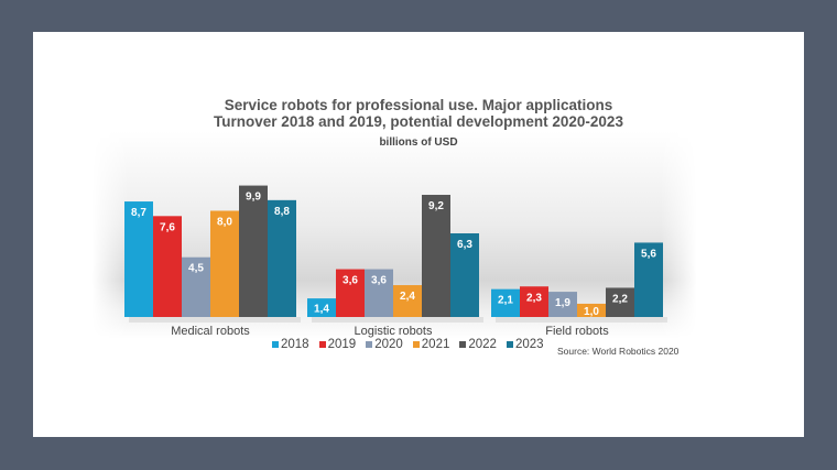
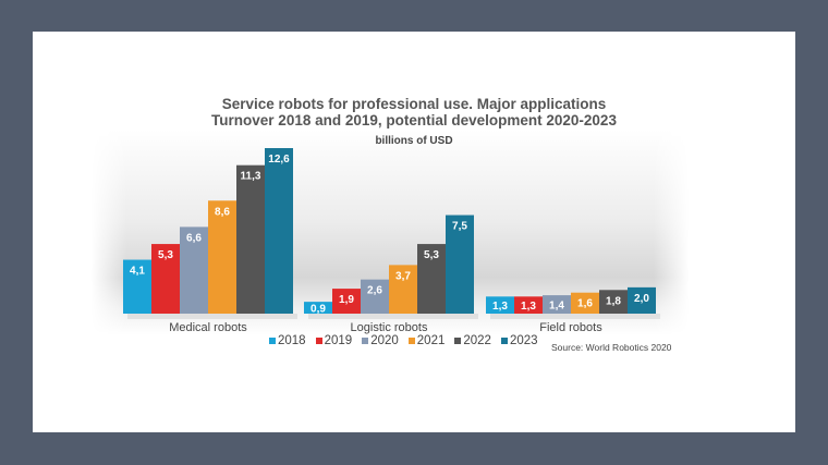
2018/Medical robots: 8,7 -> 4,1
2019/Medical robots: 7,6 -> 5,3
2020/Medical robots: 4,5 -> 6,6
2021/Medical robots: 8,0 -> 8,6
2022/Medical robots: 9,9 -> 11,3
2023/Medical robots: 8,8 -> 12,6
2018/Logistic robots: 1,4 -> 0,9
2019/Logistic robots: 3,6 -> 1,9
2020/Logistic robots: 3,6 -> 2,6
2021/Logistic robots: 2,4 -> 3,7
2022/Logistic robots: 9,2 -> 5,3
2023/Logistic robots: 6,3 -> 7,5
2018/Field robots: 2,1 -> 1,3
2019/Field robots: 2,3 -> 1,3
2020/Field robots: 1,9 -> 1,4
2021/Field robots: 1,0 -> 1,6
2022/Field robots: 2,2 -> 1,8
2023/Field robots: 5,6 -> 2,0
